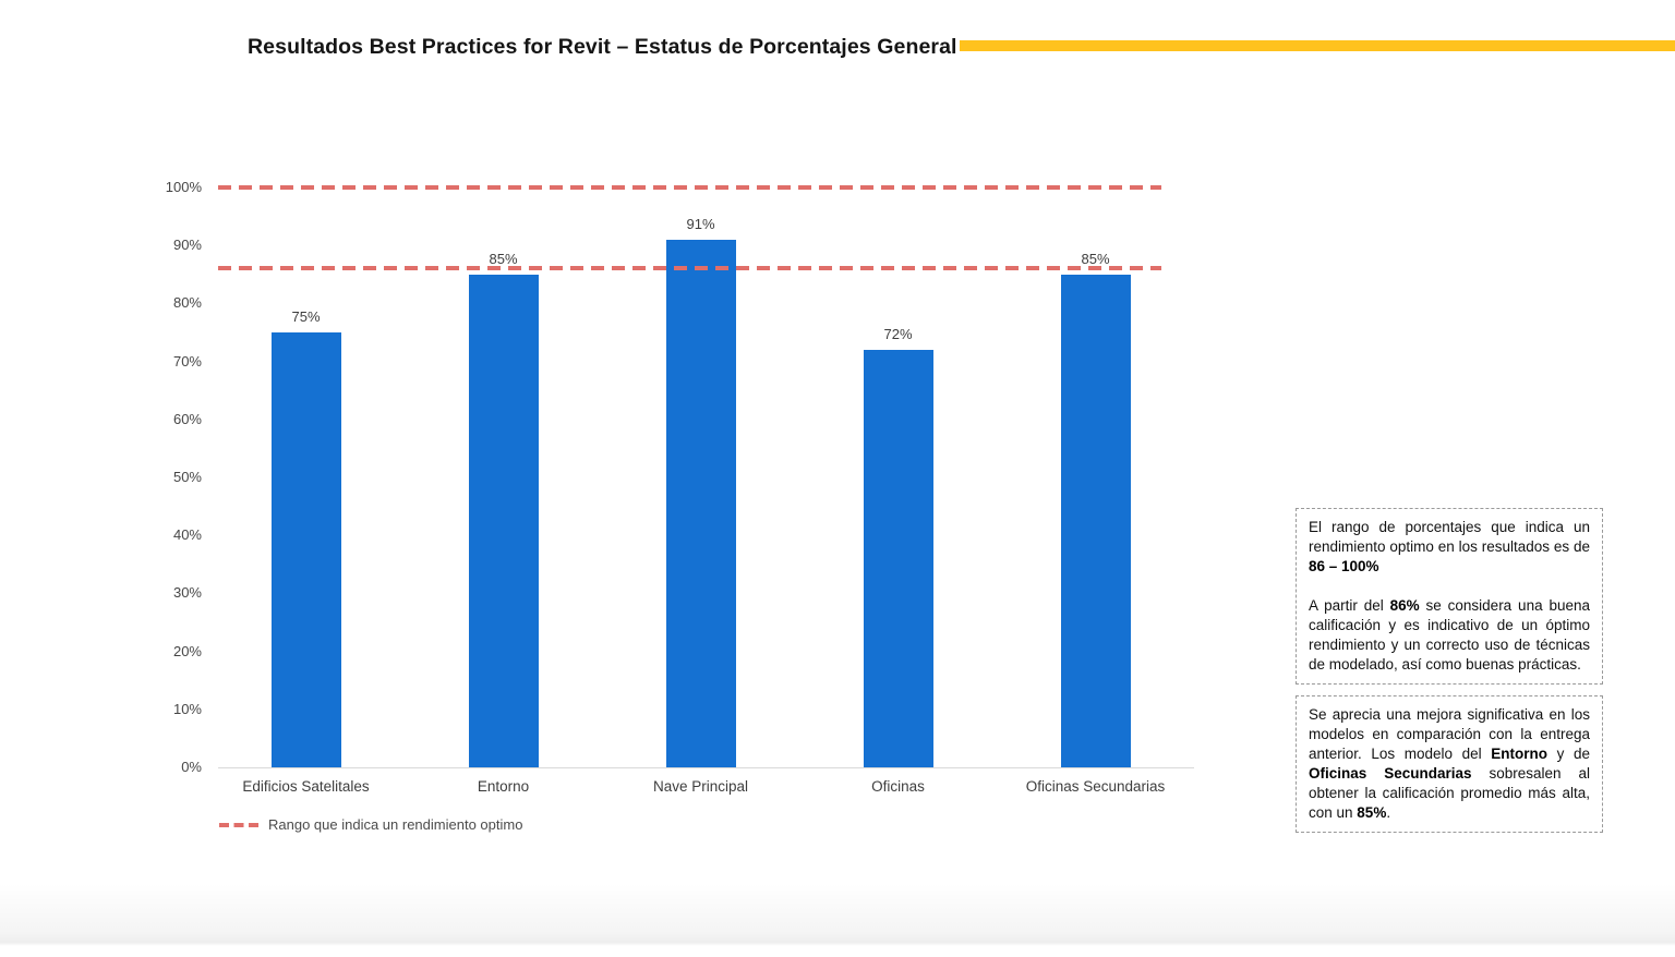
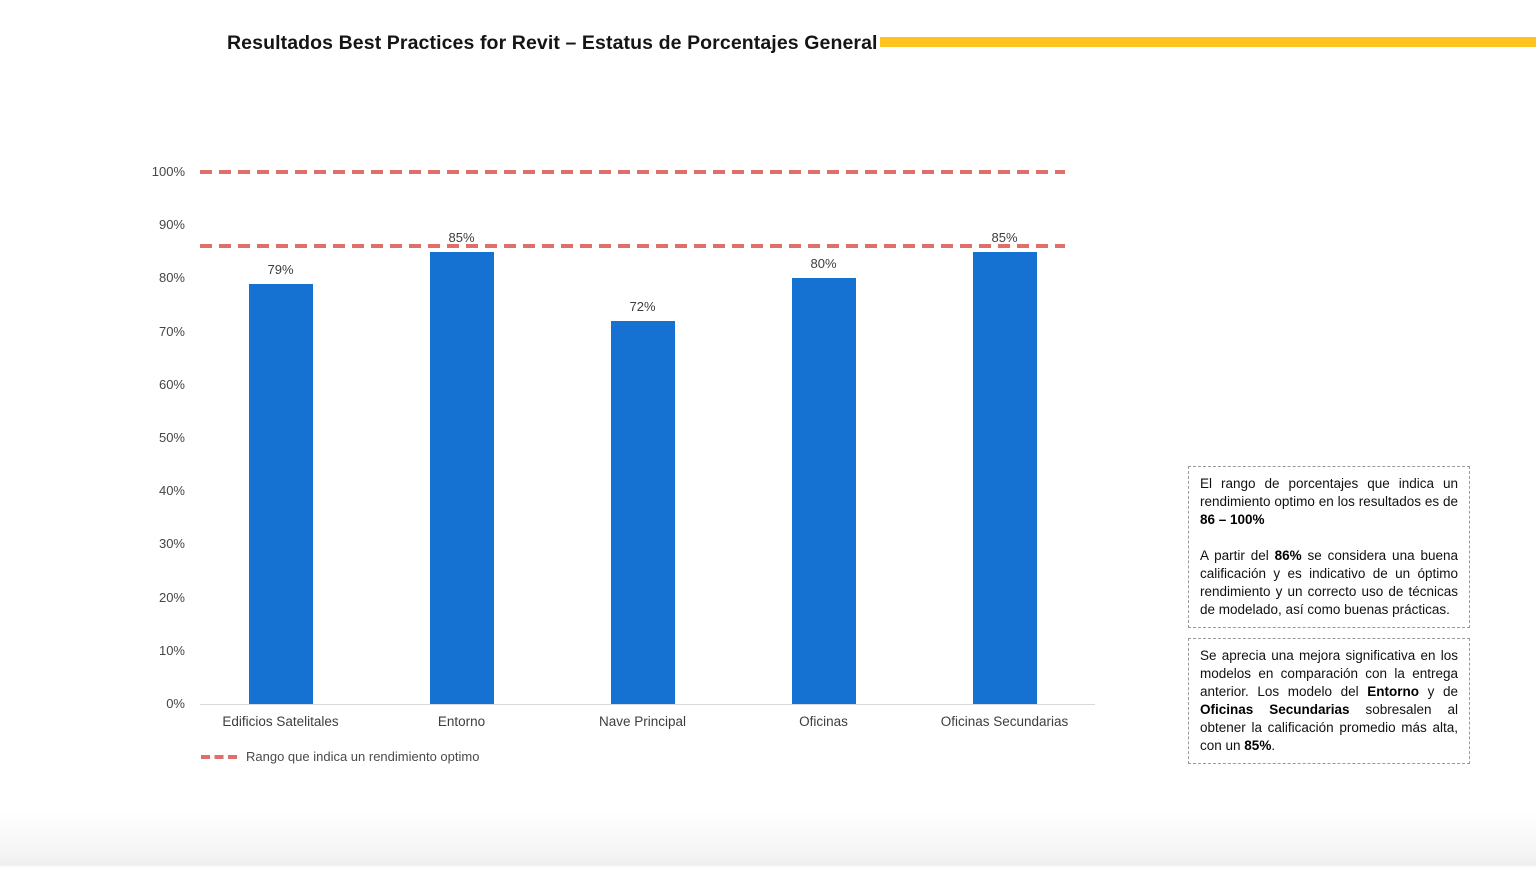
Edificios Satelitales: 75% -> 79%
Nave Principal: 91% -> 72%
Oficinas: 72% -> 80%
